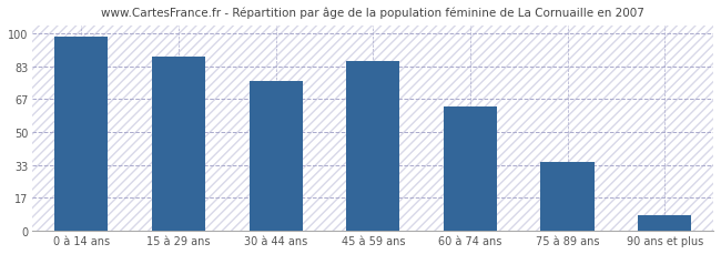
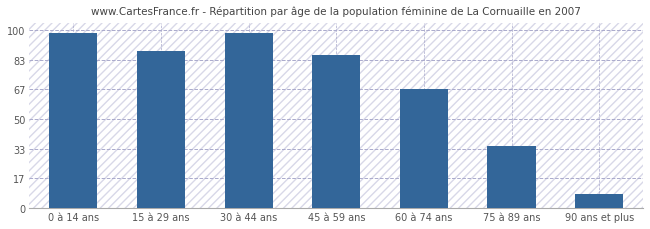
30 à 44 ans: 76 -> 98
60 à 74 ans: 63 -> 67
